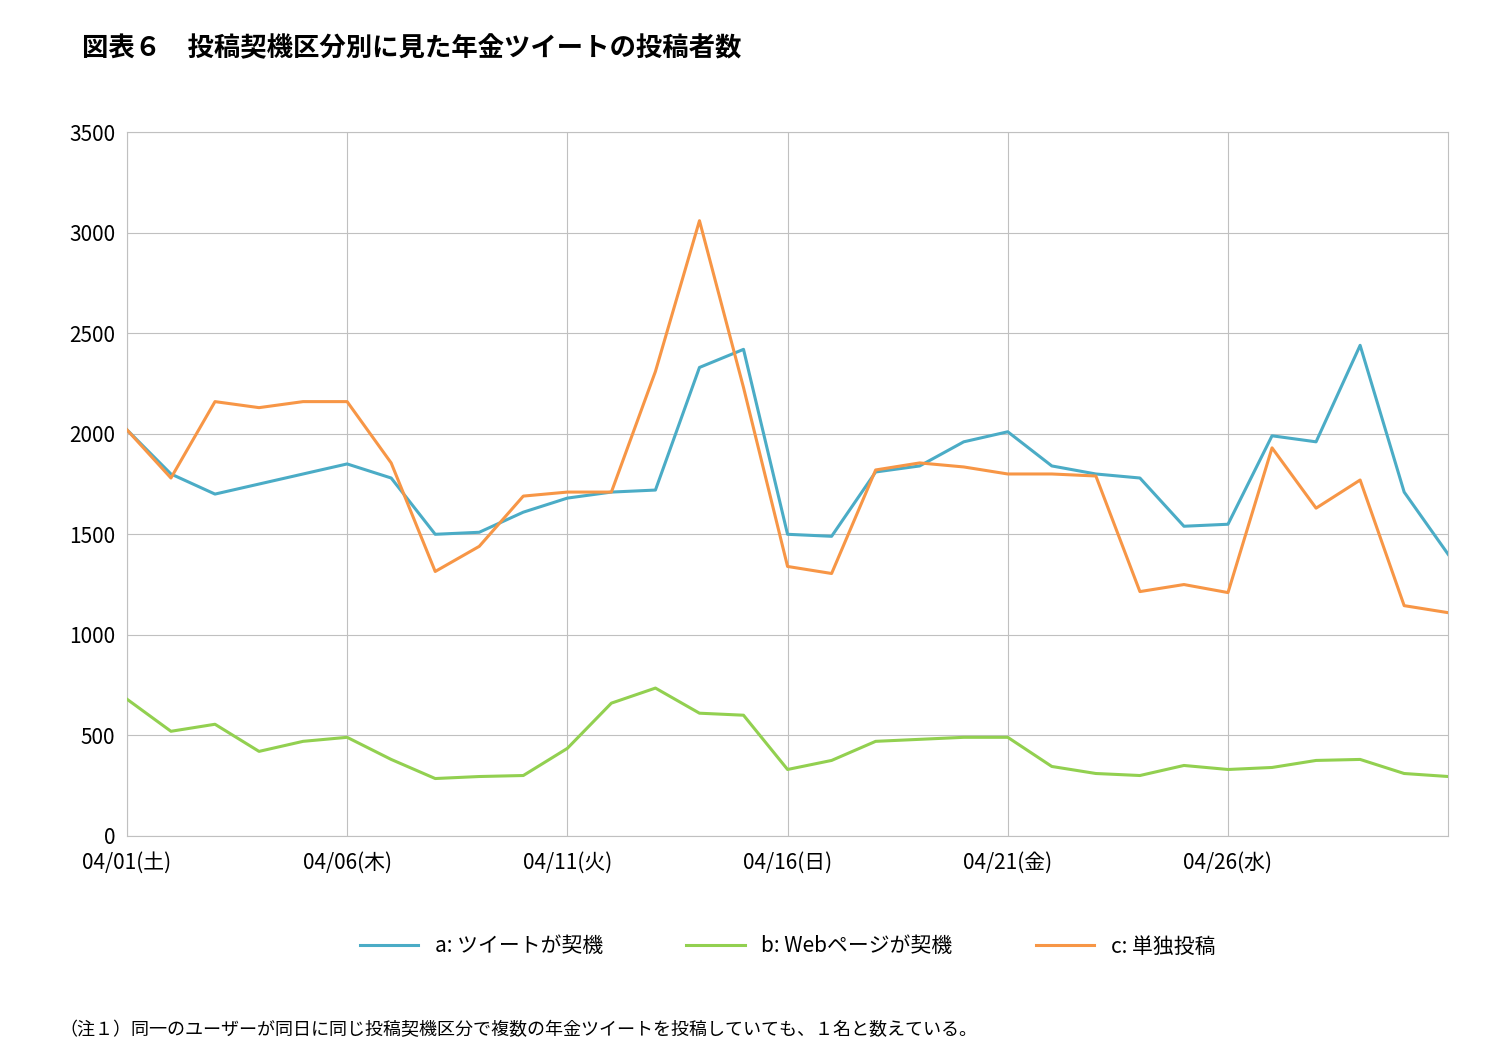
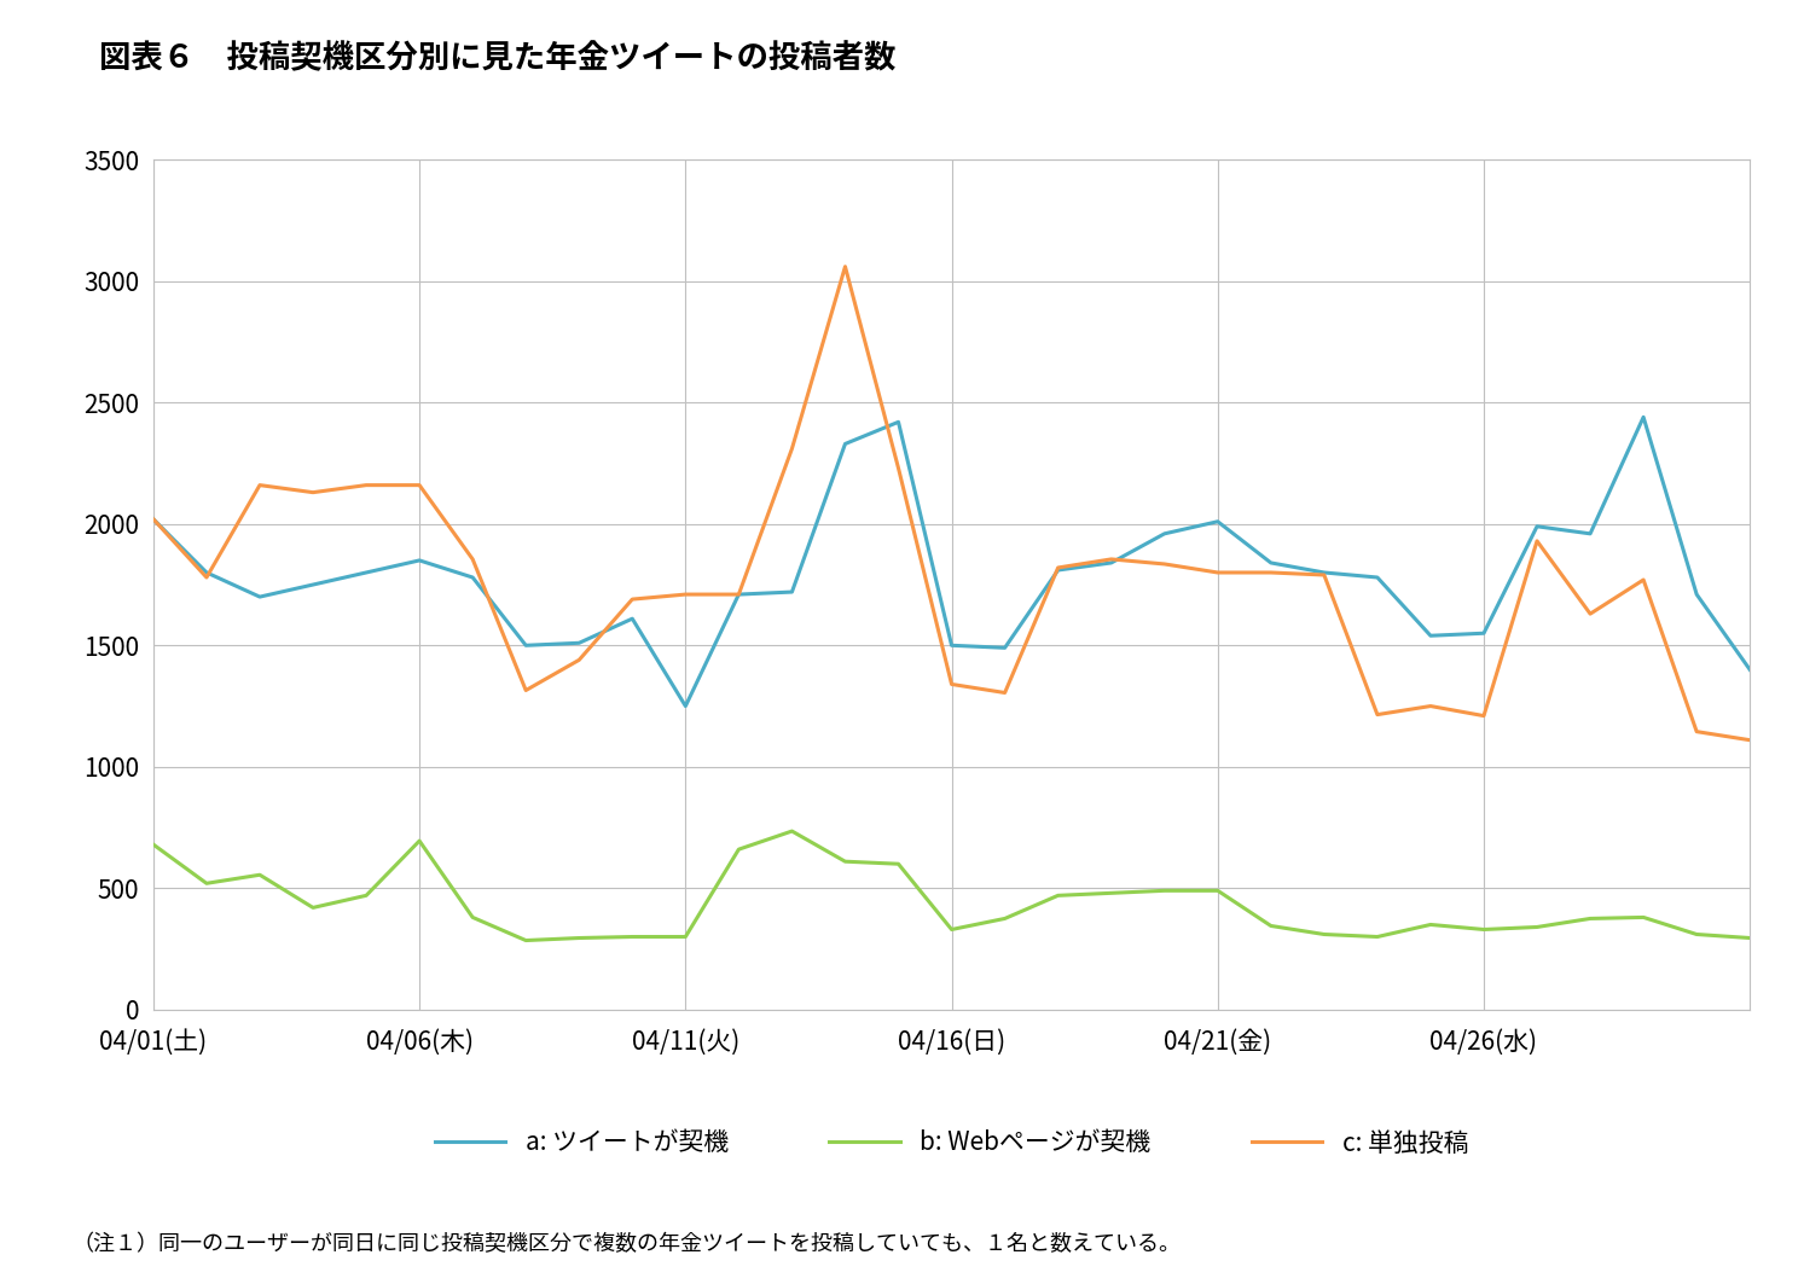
b: Webページが契機/04/06(木): 490 -> 695
a: ツイートが契機/04/11(火): 1680 -> 1250
b: Webページが契機/04/11(火): 435 -> 300
